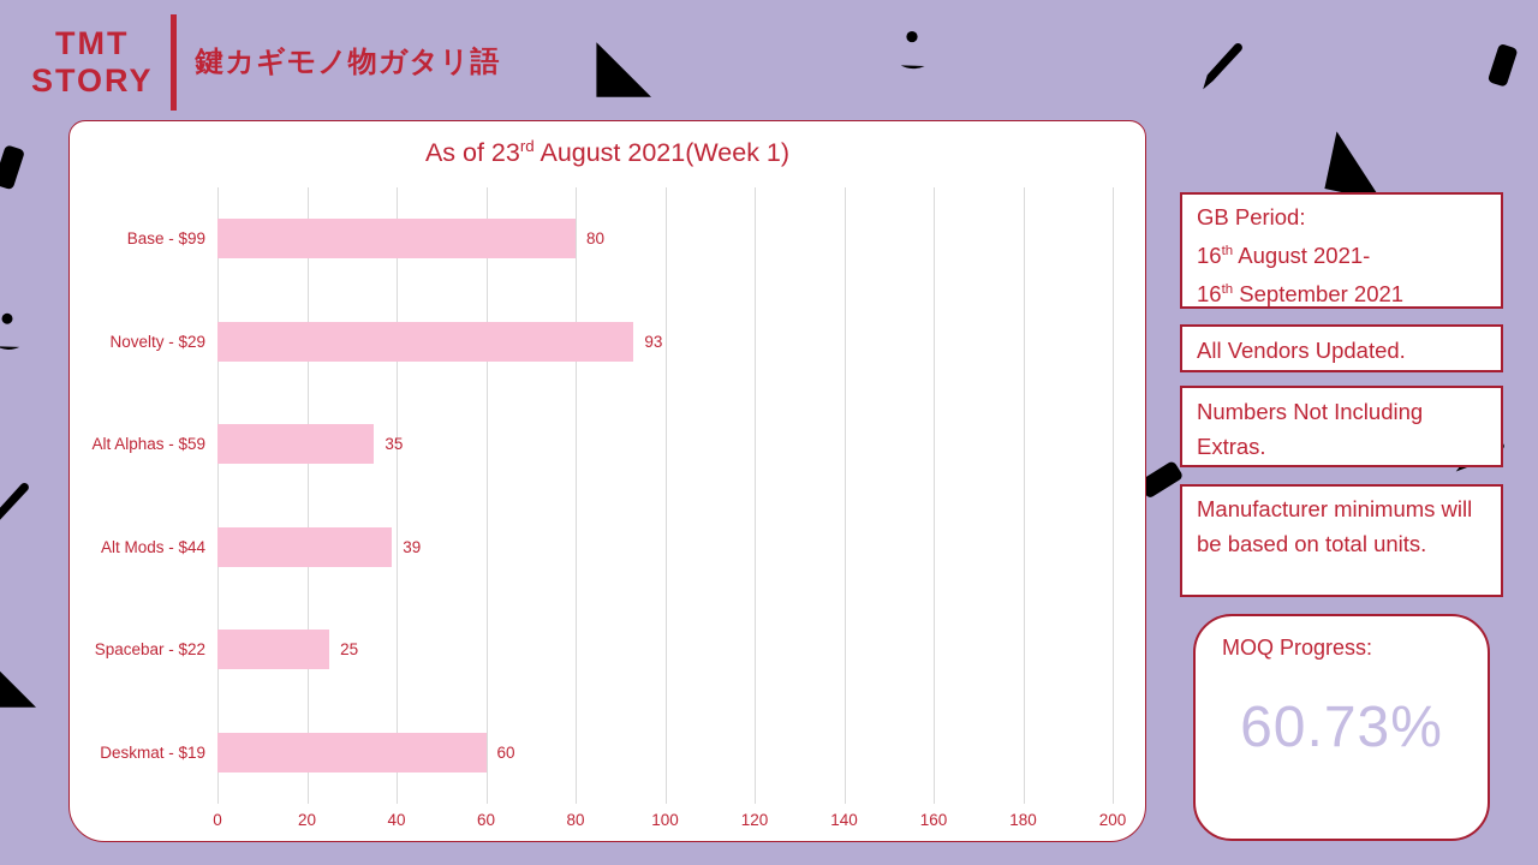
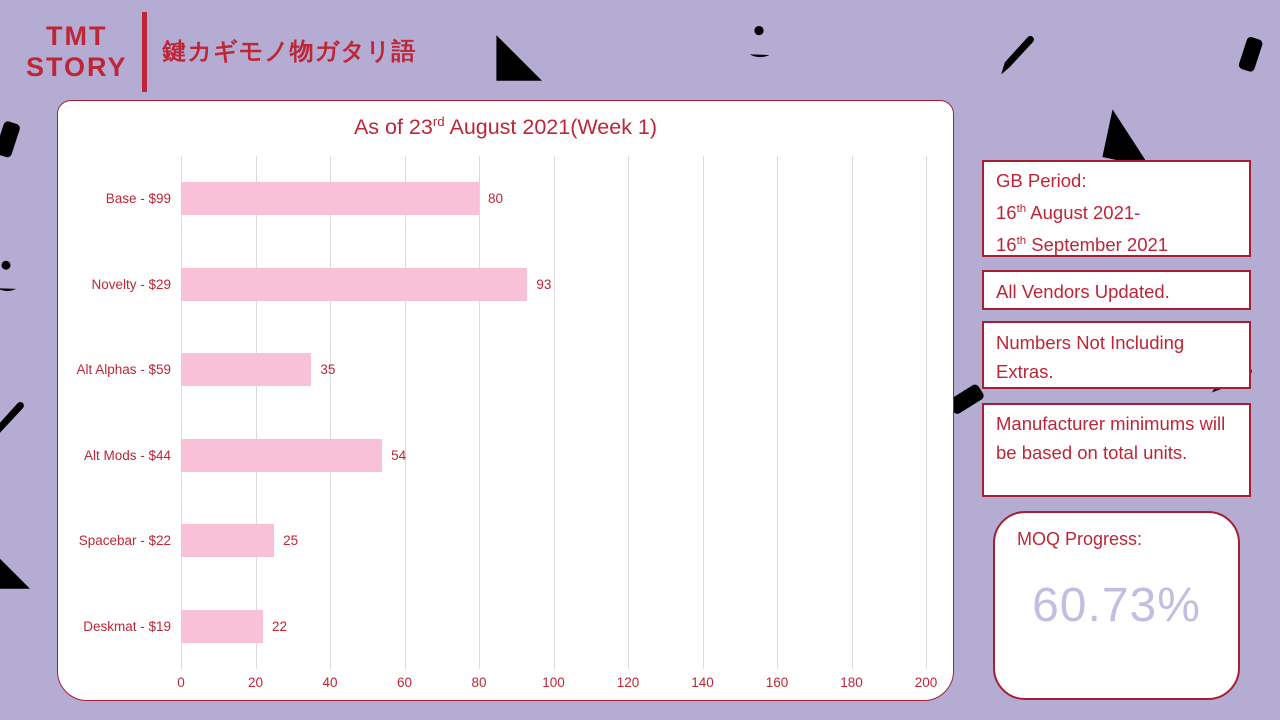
Alt Mods - $44: 39 -> 54
Deskmat - $19: 60 -> 22
